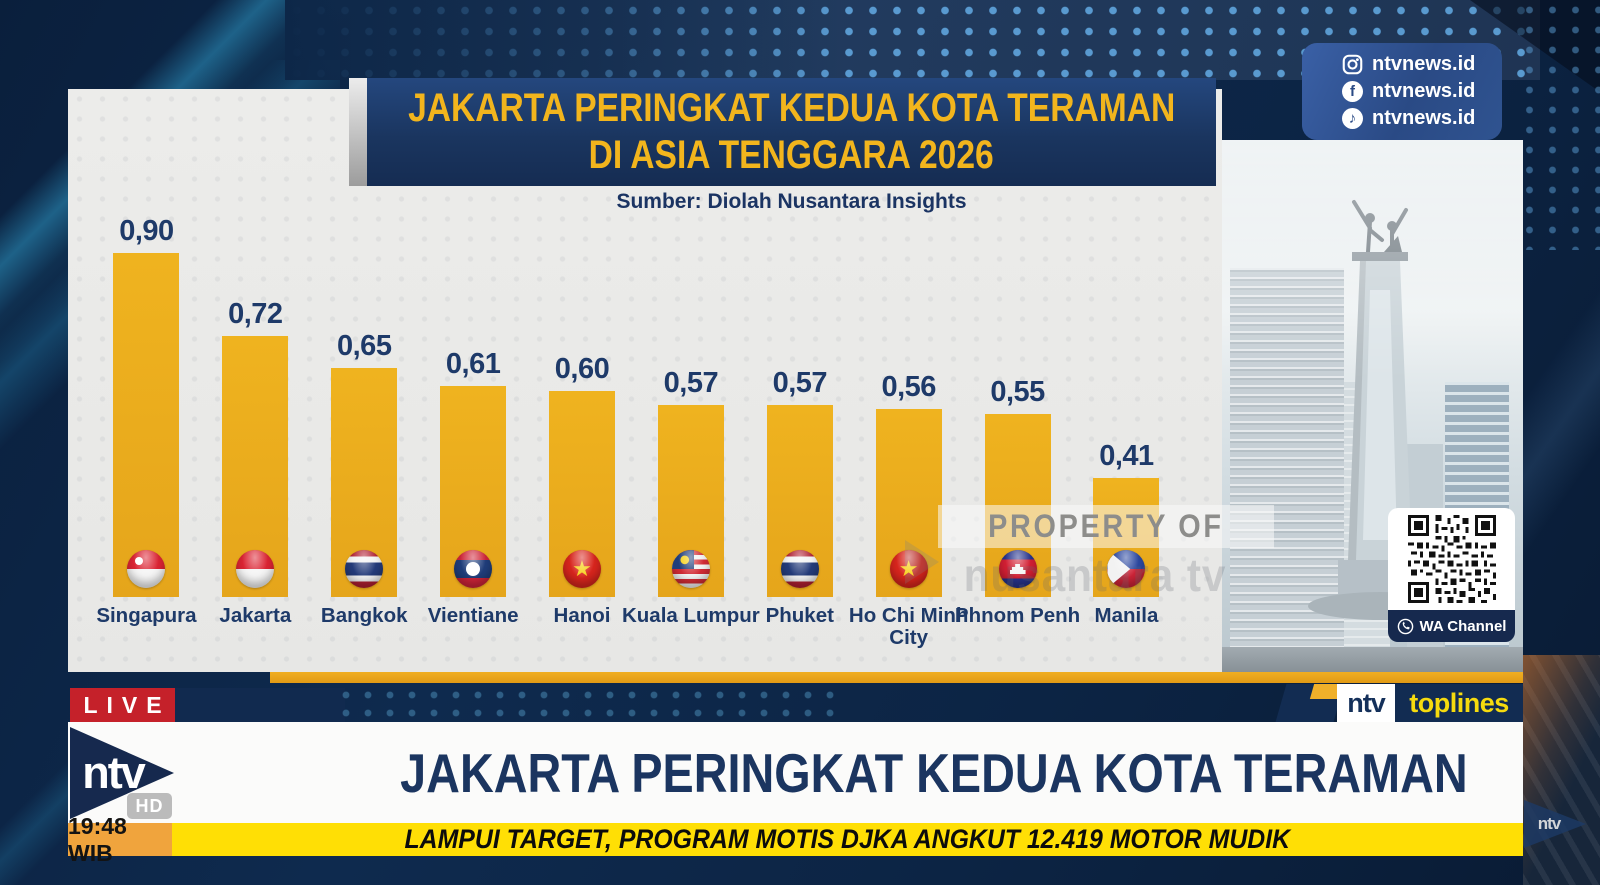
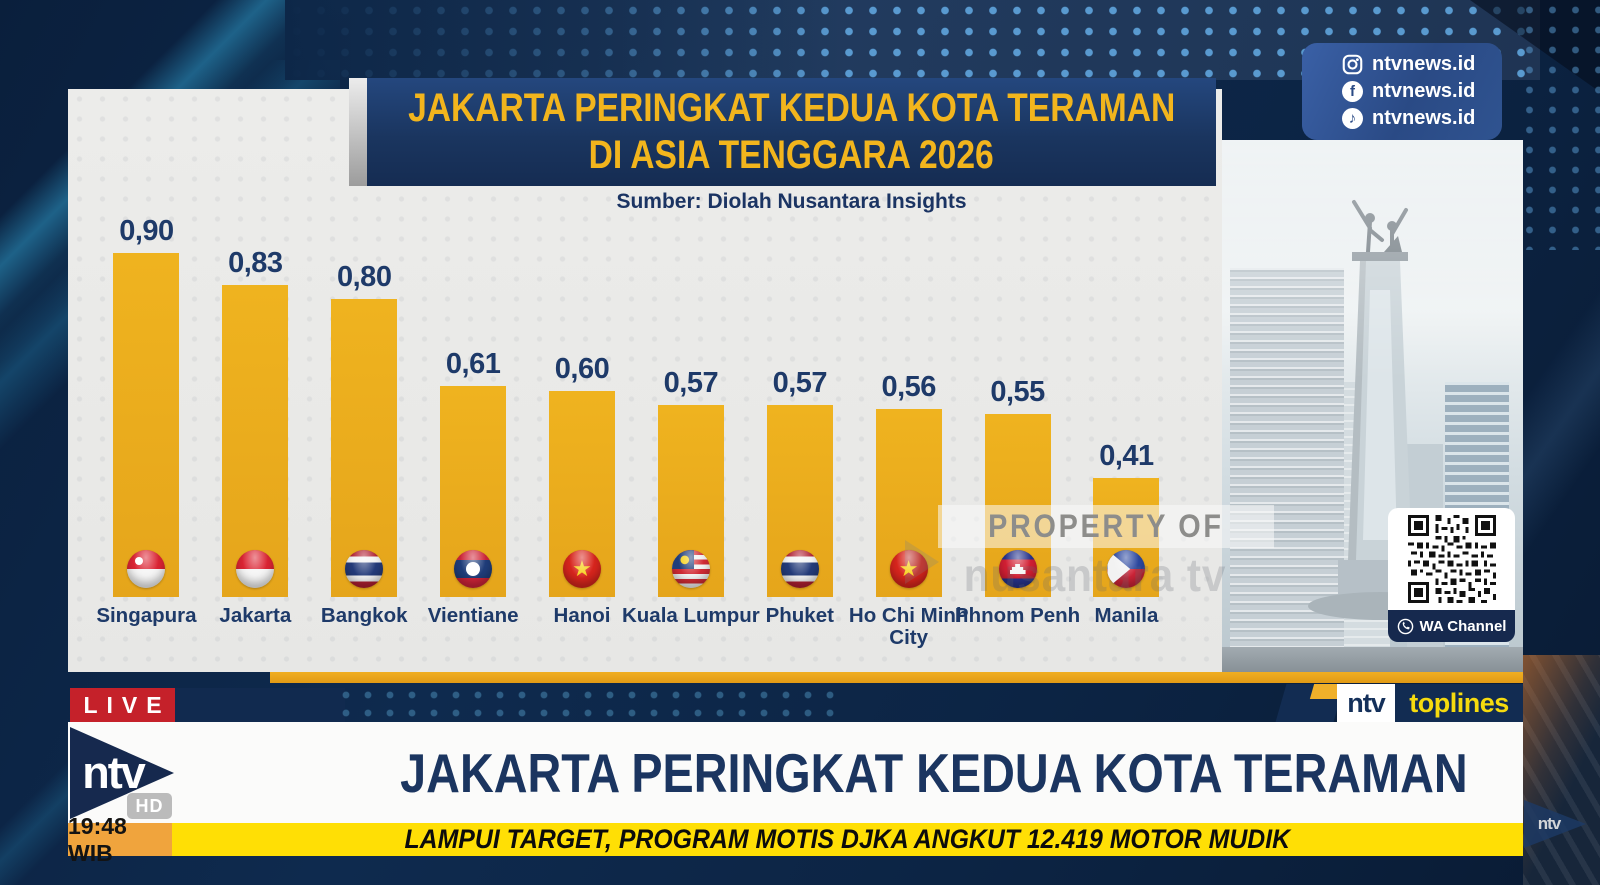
Jakarta: 0,72 -> 0,83
Bangkok: 0,65 -> 0,80
